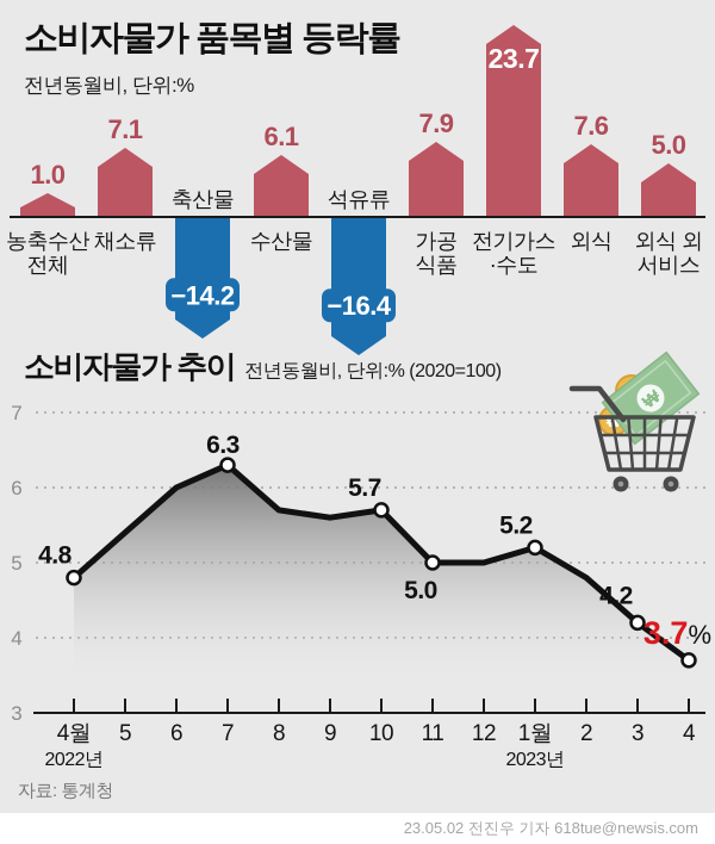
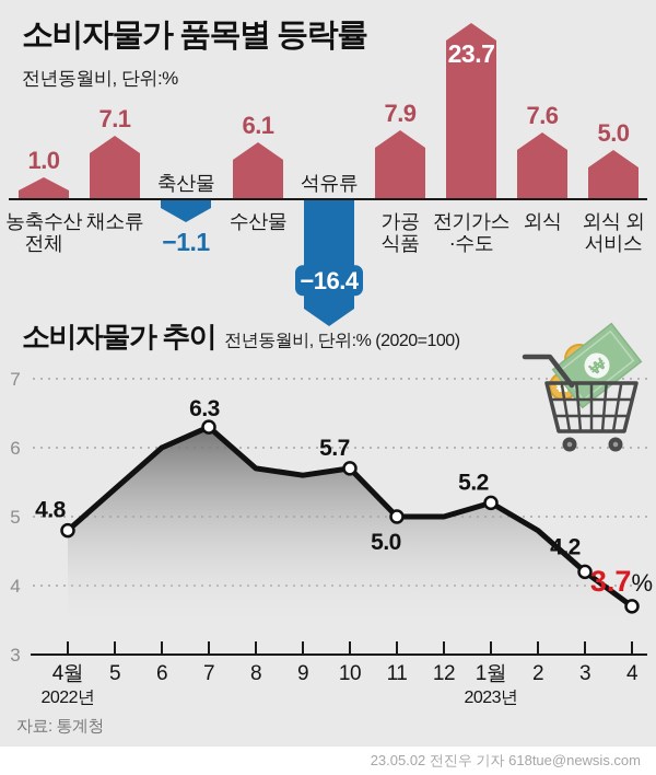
소비자물가 품목별 등락률/축산물: −14.2 -> −1.1
